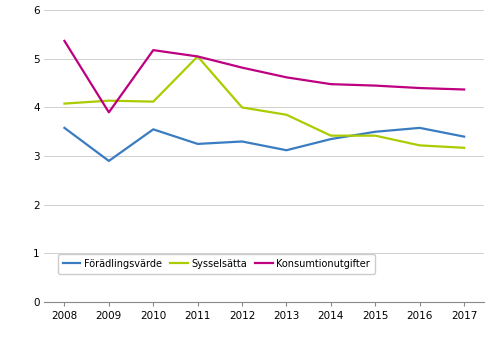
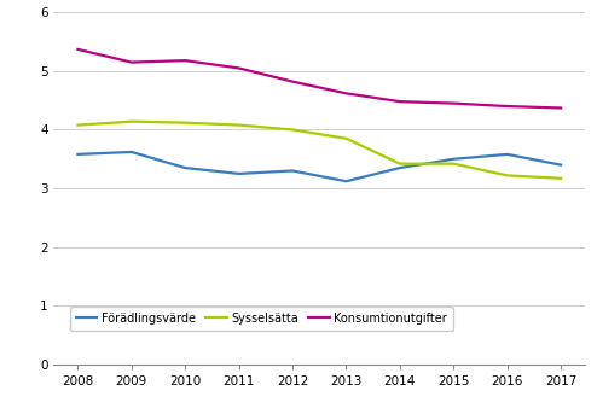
Förädlingsvärde/2009: 2.90 -> 3.62
Konsumtionutgifter/2009: 3.90 -> 5.15
Förädlingsvärde/2010: 3.55 -> 3.35
Sysselsätta/2011: 5.05 -> 4.08
